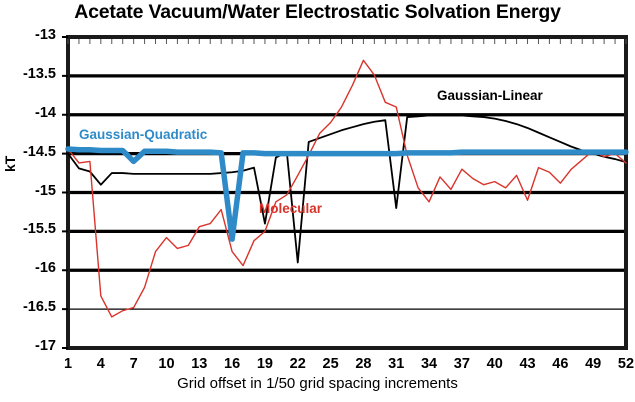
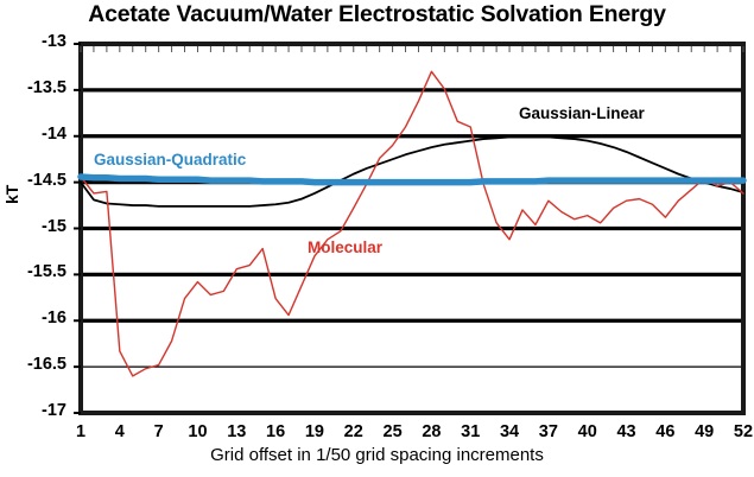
Gaussian-Linear/4: -14.9 -> -14.7
Gaussian-Quadratic/7: -14.6 -> -14.5
Gaussian-Quadratic/16: -15.6 -> -14.5
Molecular/19: -15.5 -> -15.3
Gaussian-Linear/19: -15.4 -> -14.6
Gaussian-Linear/22: -15.9 -> -14.4
Gaussian-Linear/31: -15.2 -> -14.1
Molecular/43: -15.1 -> -14.7
